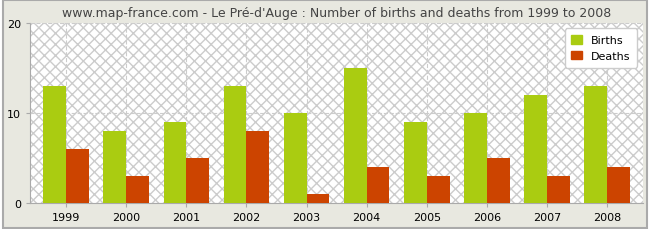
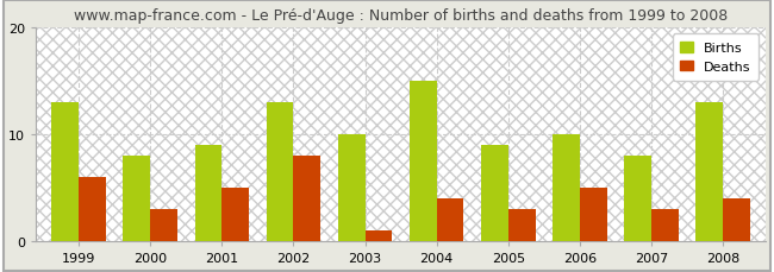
Births/2007: 12 -> 8
